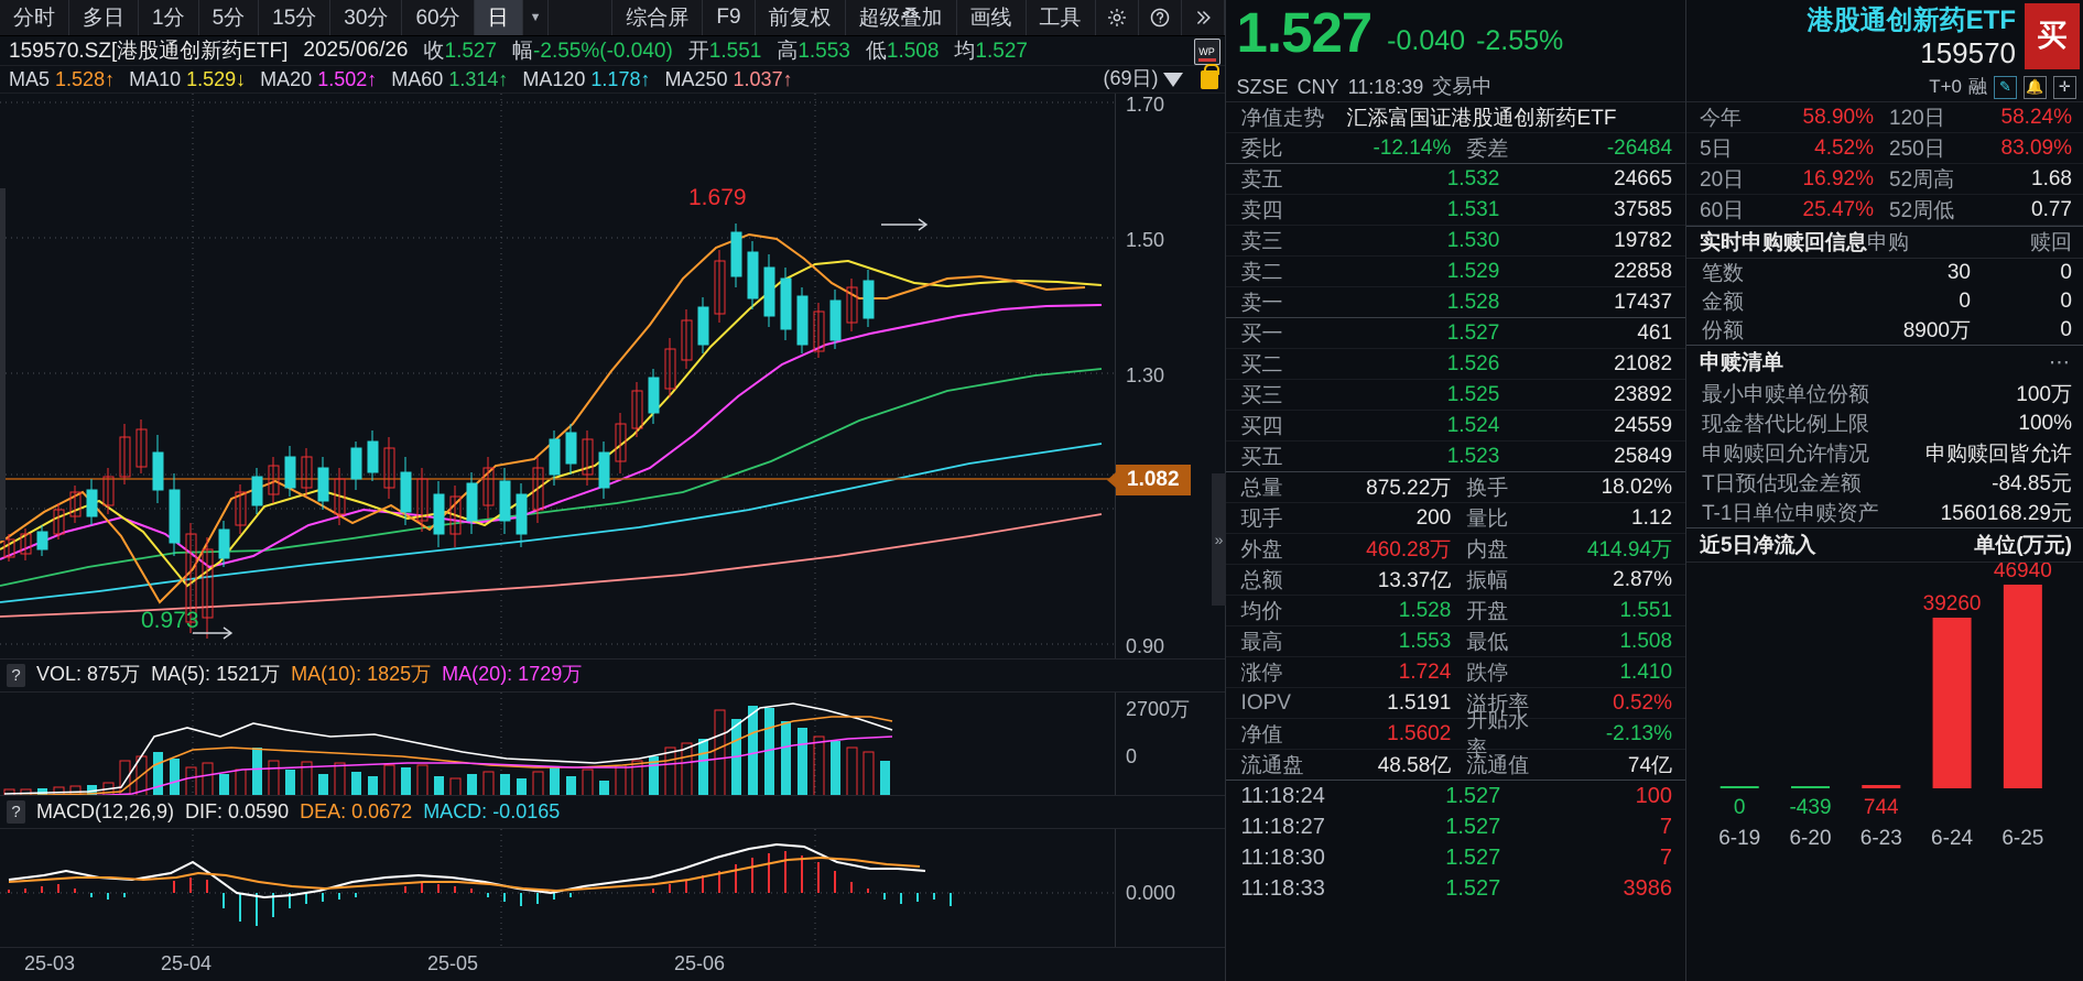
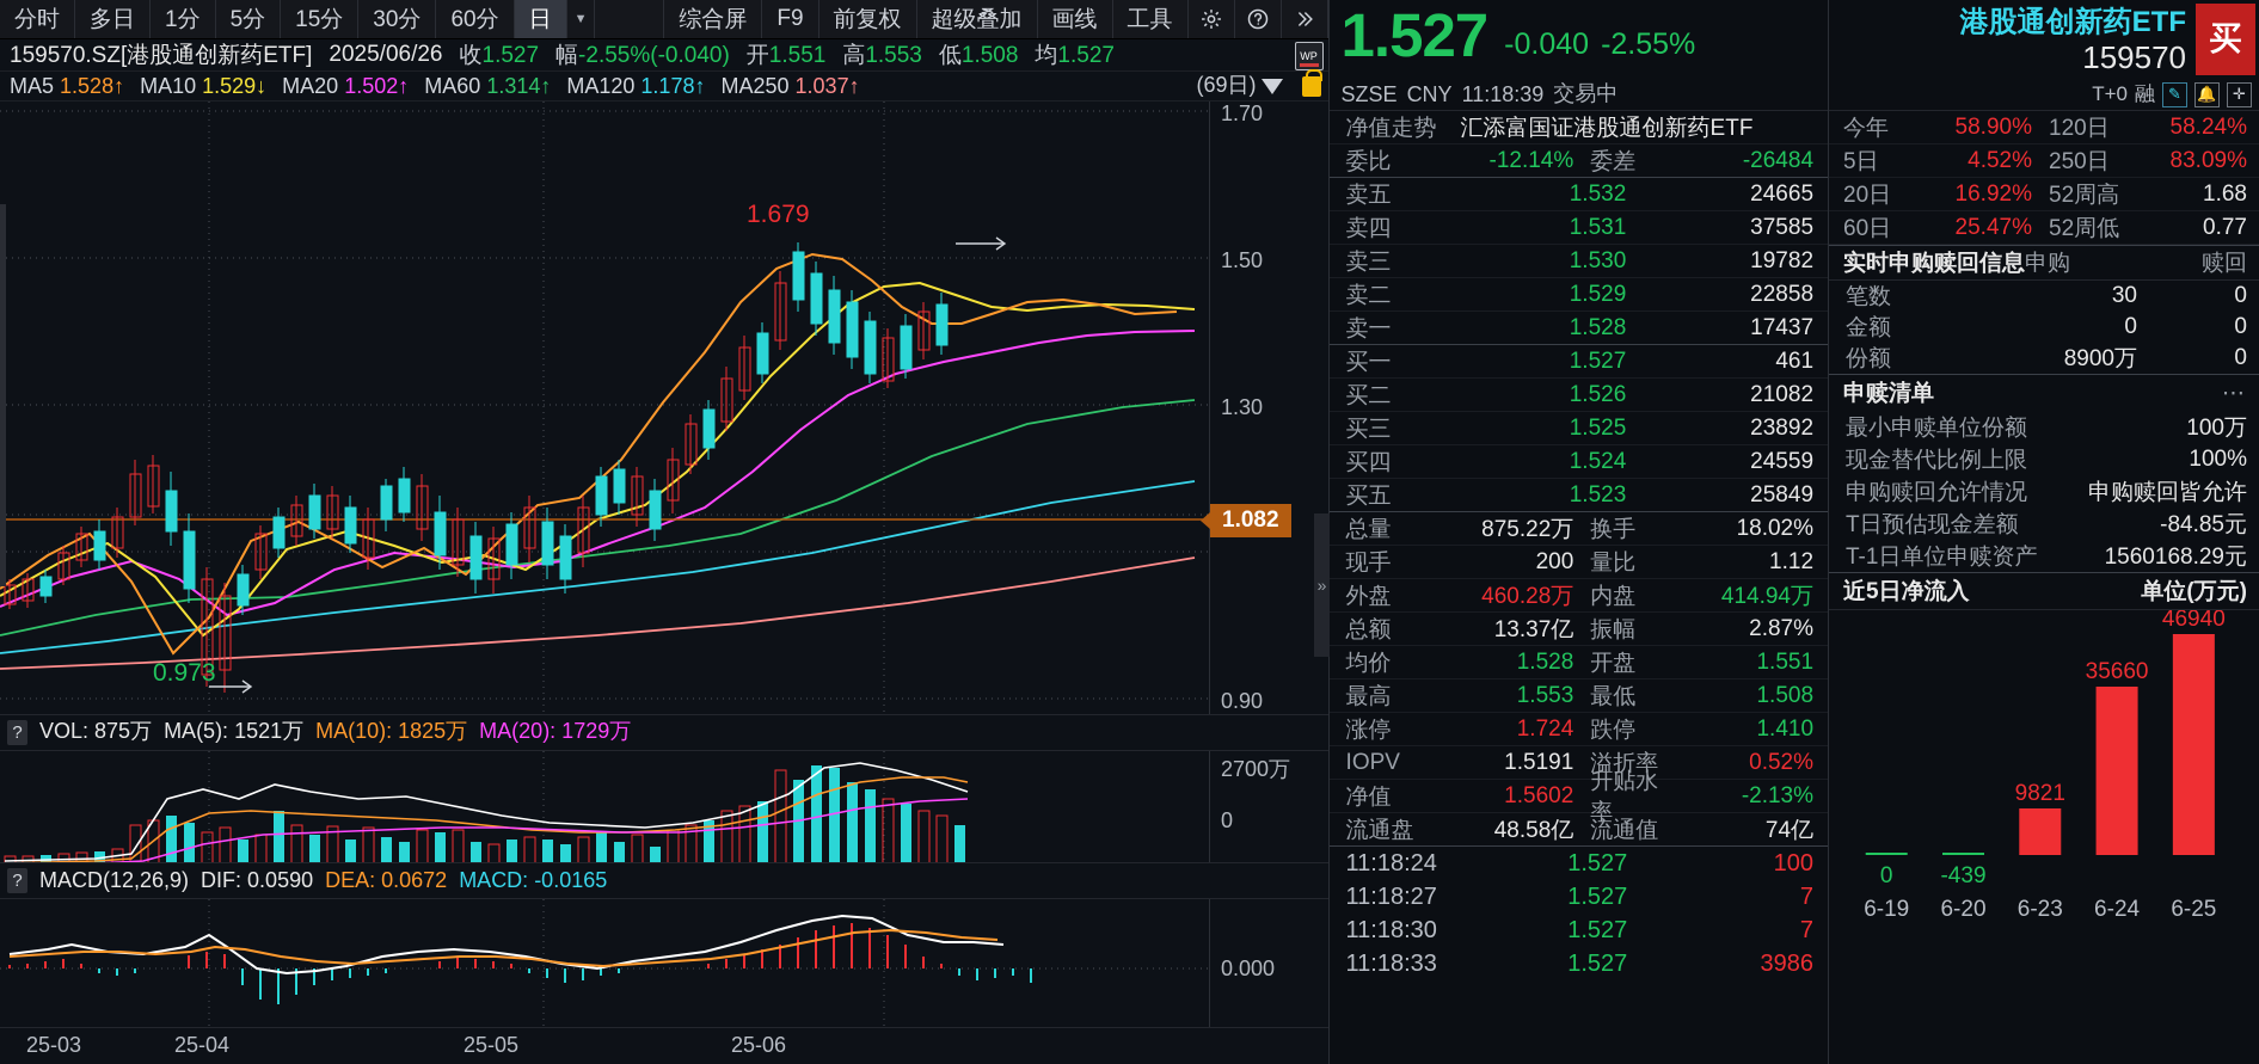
6-23: 744 -> 9821
6-24: 39260 -> 35660
